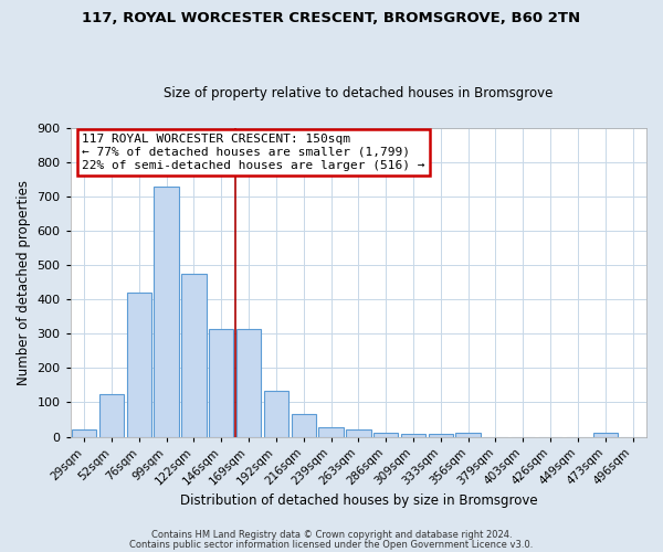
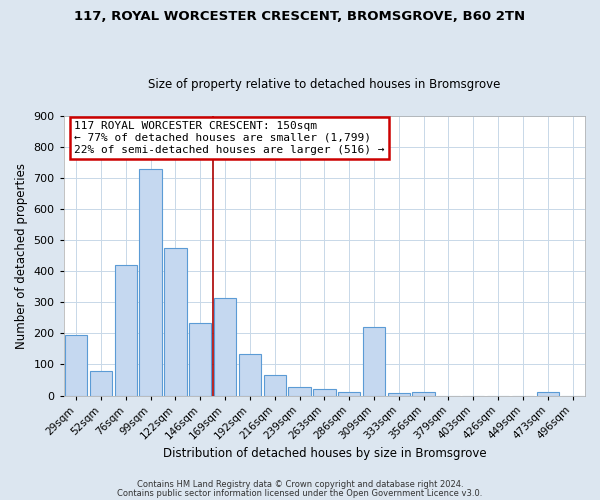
29sqm: 20 -> 195
52sqm: 125 -> 80
146sqm: 315 -> 235
309sqm: 7 -> 220
